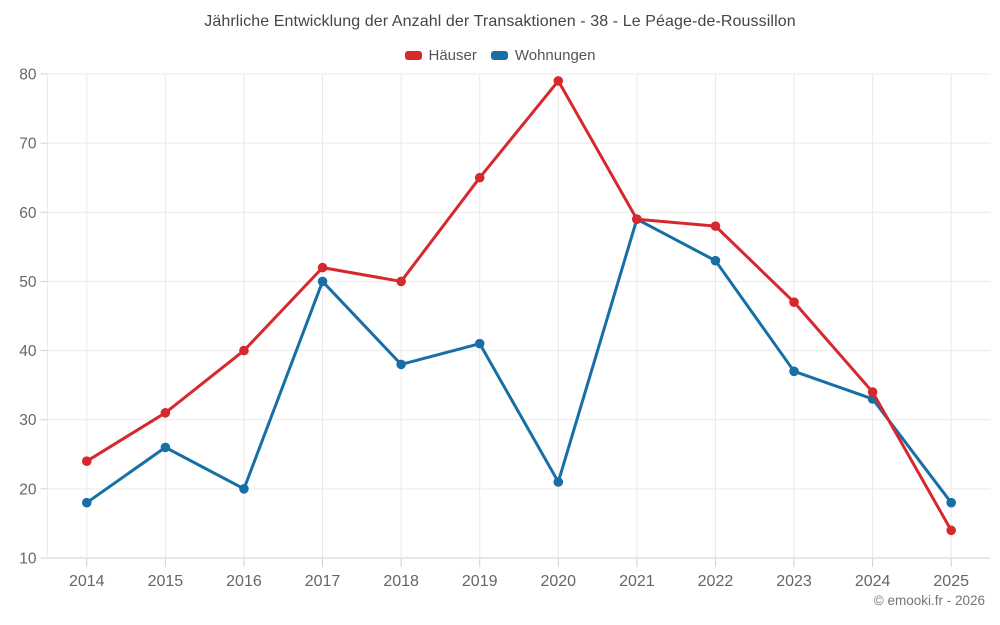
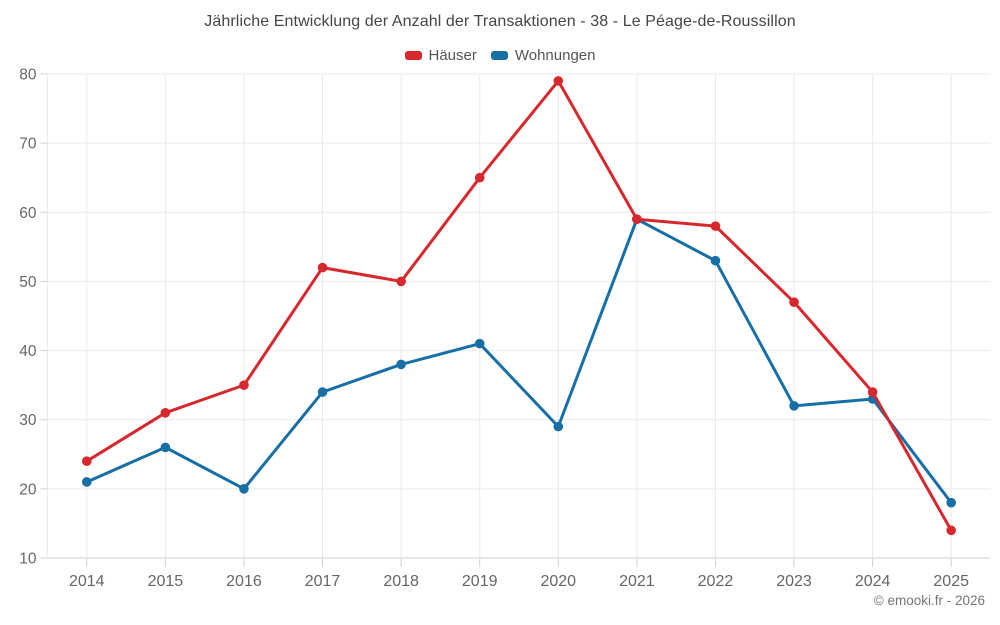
Wohnungen/2014: 18 -> 21
Häuser/2016: 40 -> 35
Wohnungen/2017: 50 -> 34
Wohnungen/2020: 21 -> 29
Wohnungen/2023: 37 -> 32
